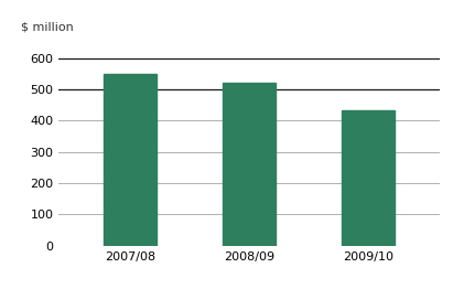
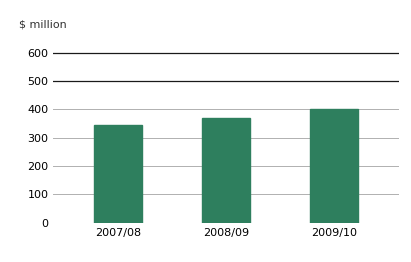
2007/08: 550 -> 345
2008/09: 520 -> 370
2009/10: 435 -> 400
